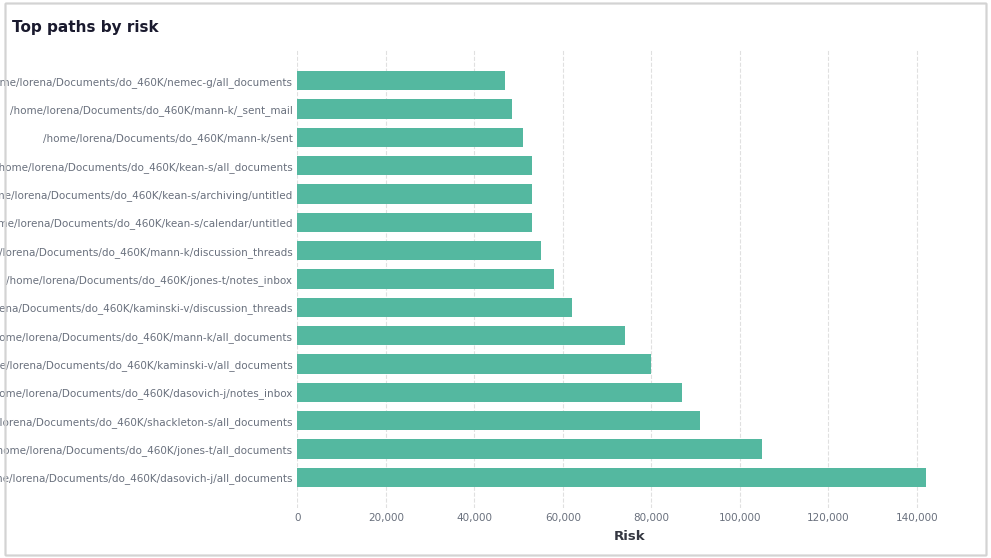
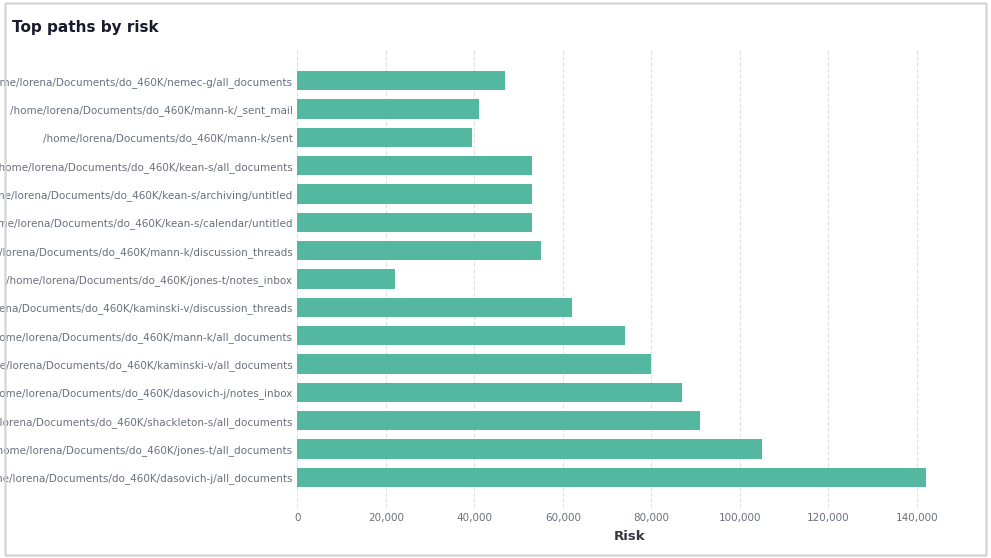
/home/lorena/Documents/do_460K/mann-k/_sent_mail: 48,500 -> 41,000
/home/lorena/Documents/do_460K/mann-k/sent: 51,000 -> 39,500
/home/lorena/Documents/do_460K/jones-t/notes_inbox: 58,000 -> 22,000
